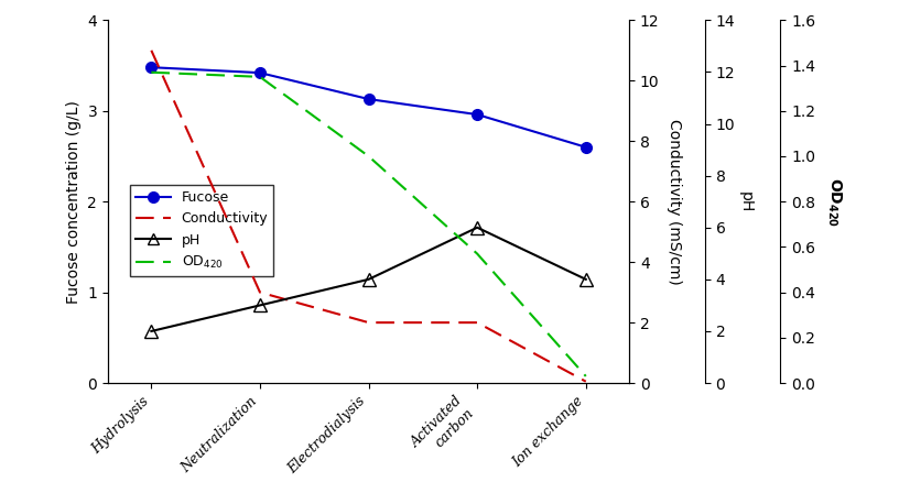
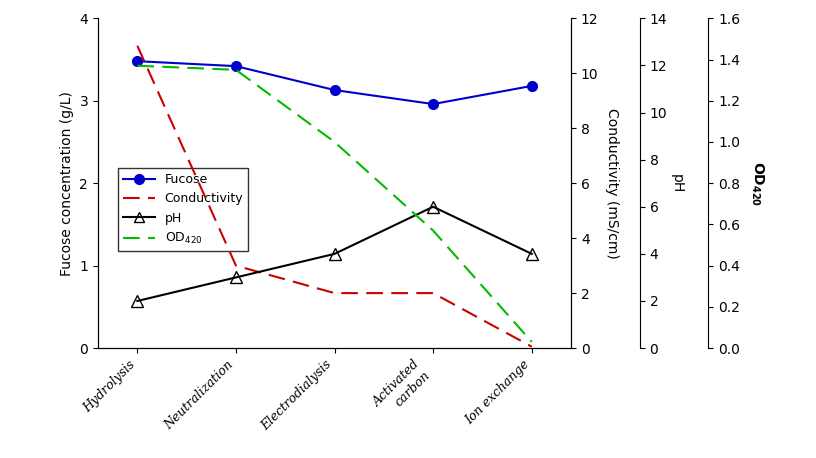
Fucose/Ion exchange: 2.60 -> 3.18
